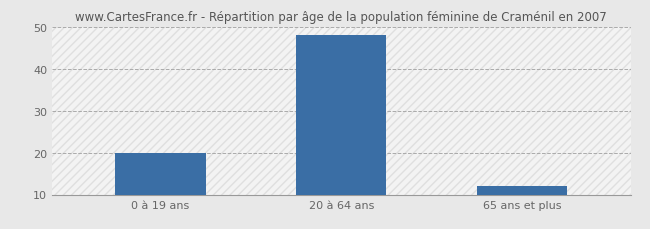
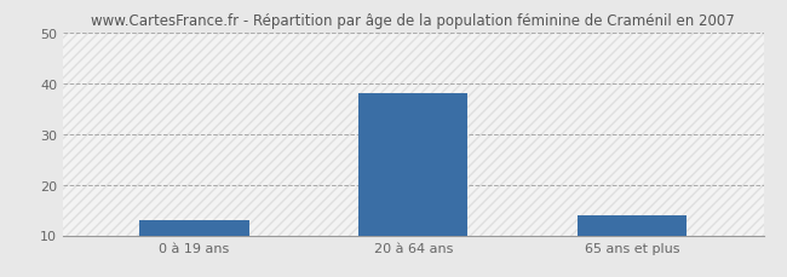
0 à 19 ans: 20 -> 13
20 à 64 ans: 48 -> 38
65 ans et plus: 12 -> 14
